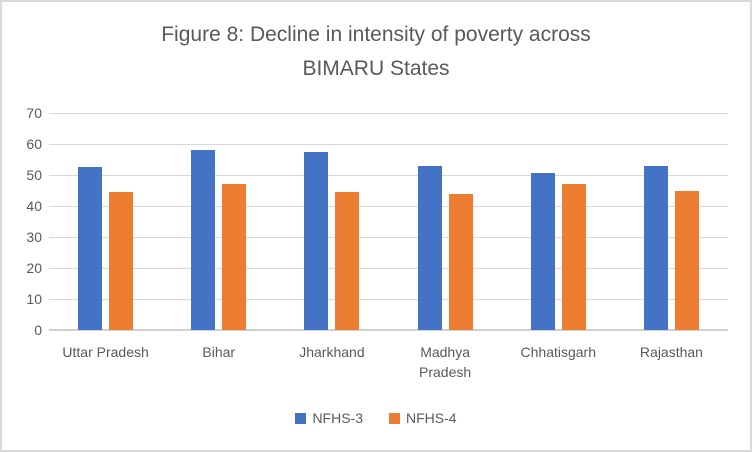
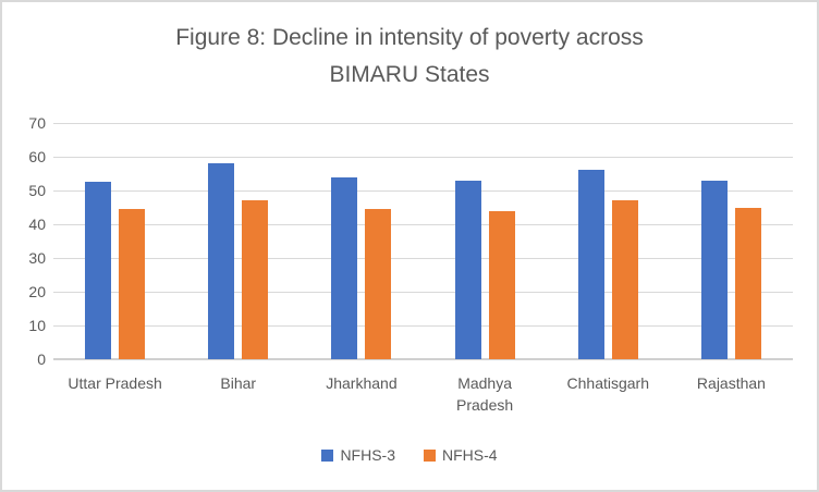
NFHS-3/Jharkhand: 58 -> 54
NFHS-3/Chhatisgarh: 50 -> 56
